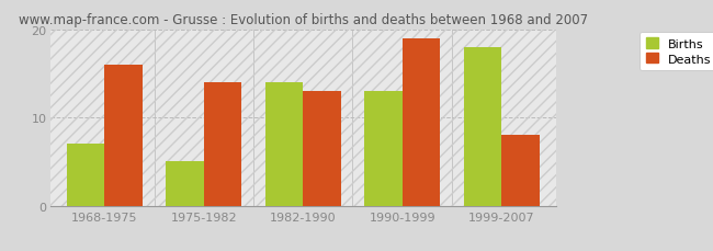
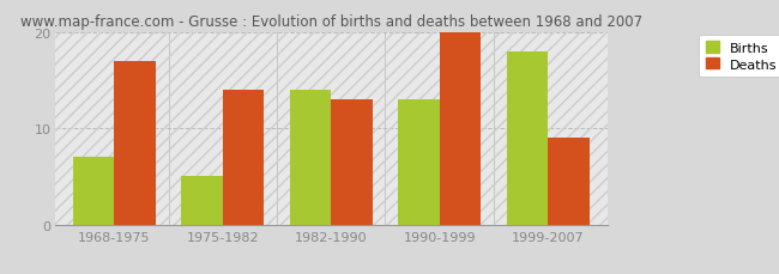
Deaths/1968-1975: 16 -> 17
Deaths/1990-1999: 19 -> 20
Deaths/1999-2007: 8 -> 9
